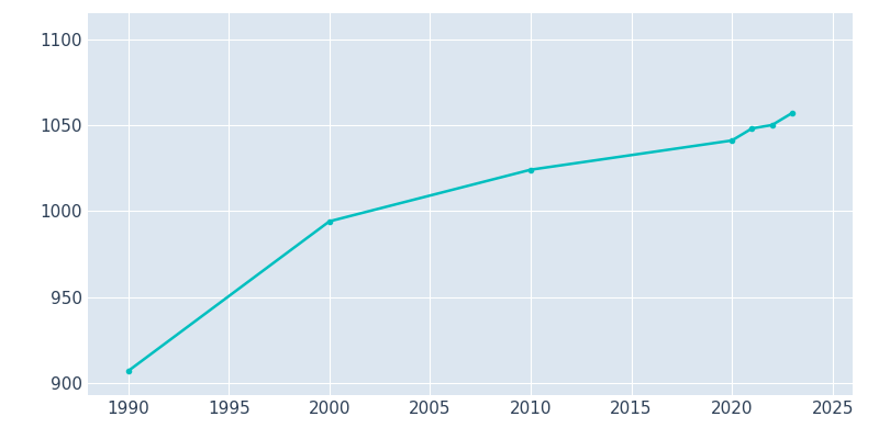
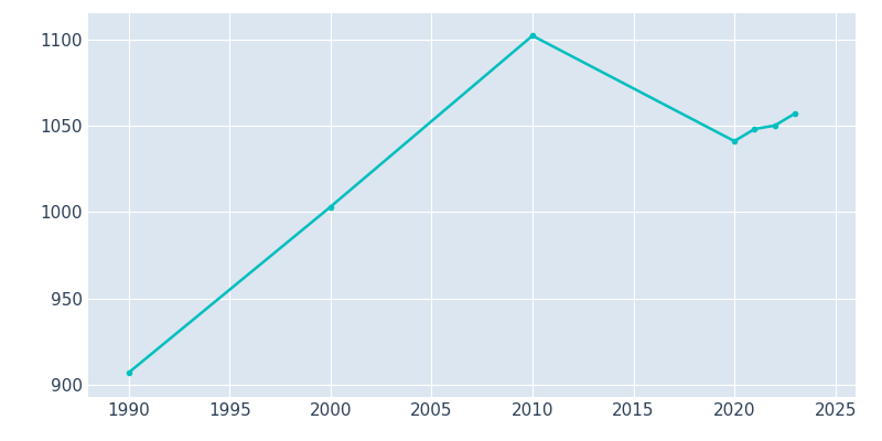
2000: 994 -> 1003
2010: 1024 -> 1102
